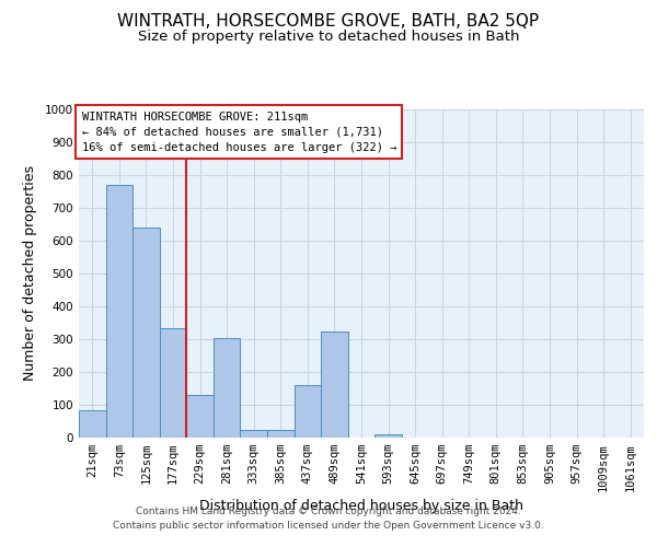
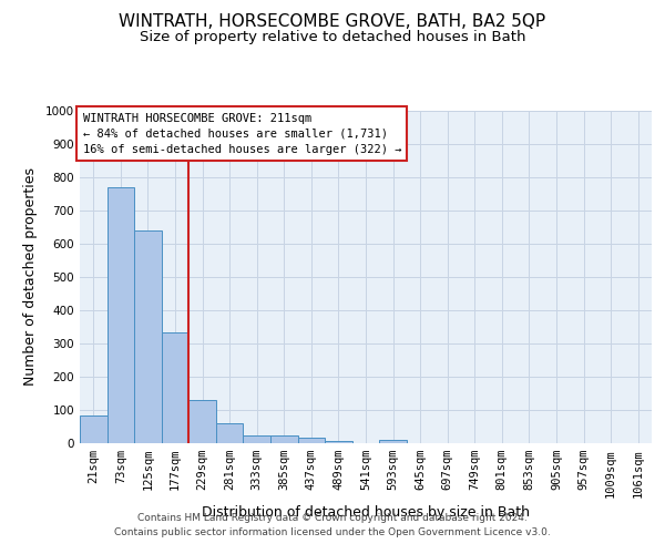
281sqm: 305 -> 60
437sqm: 160 -> 18
489sqm: 325 -> 8
